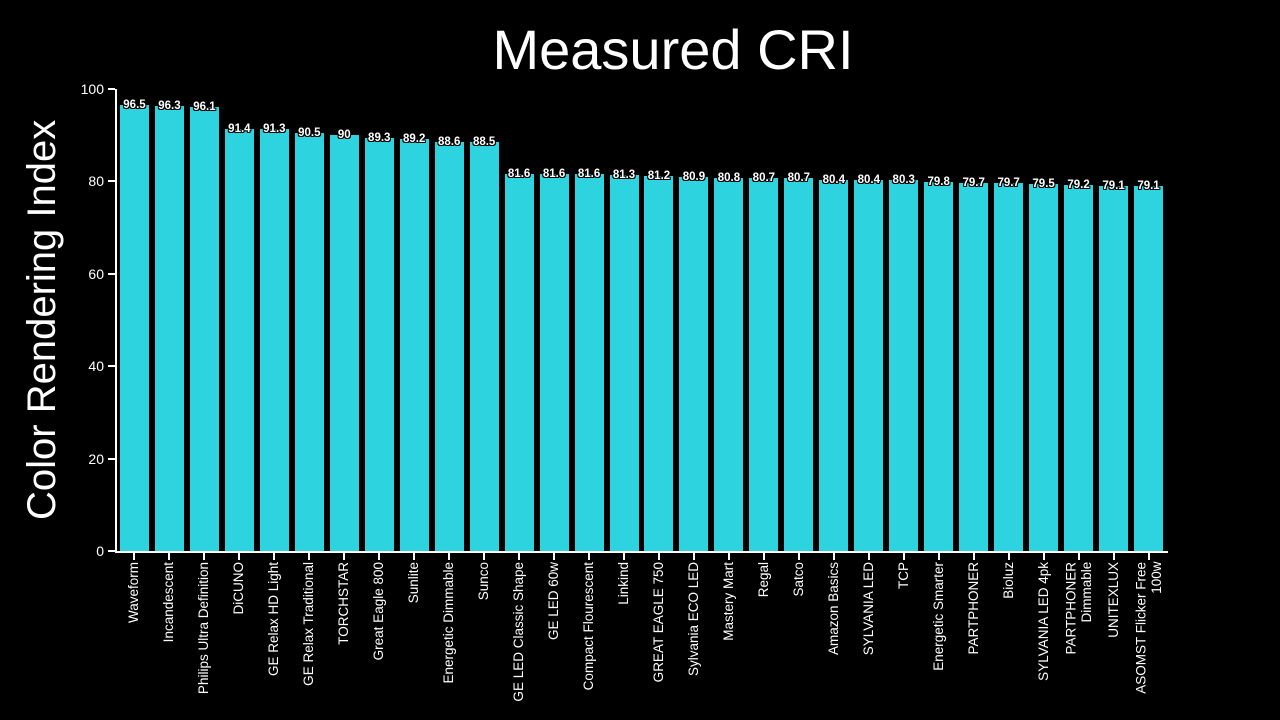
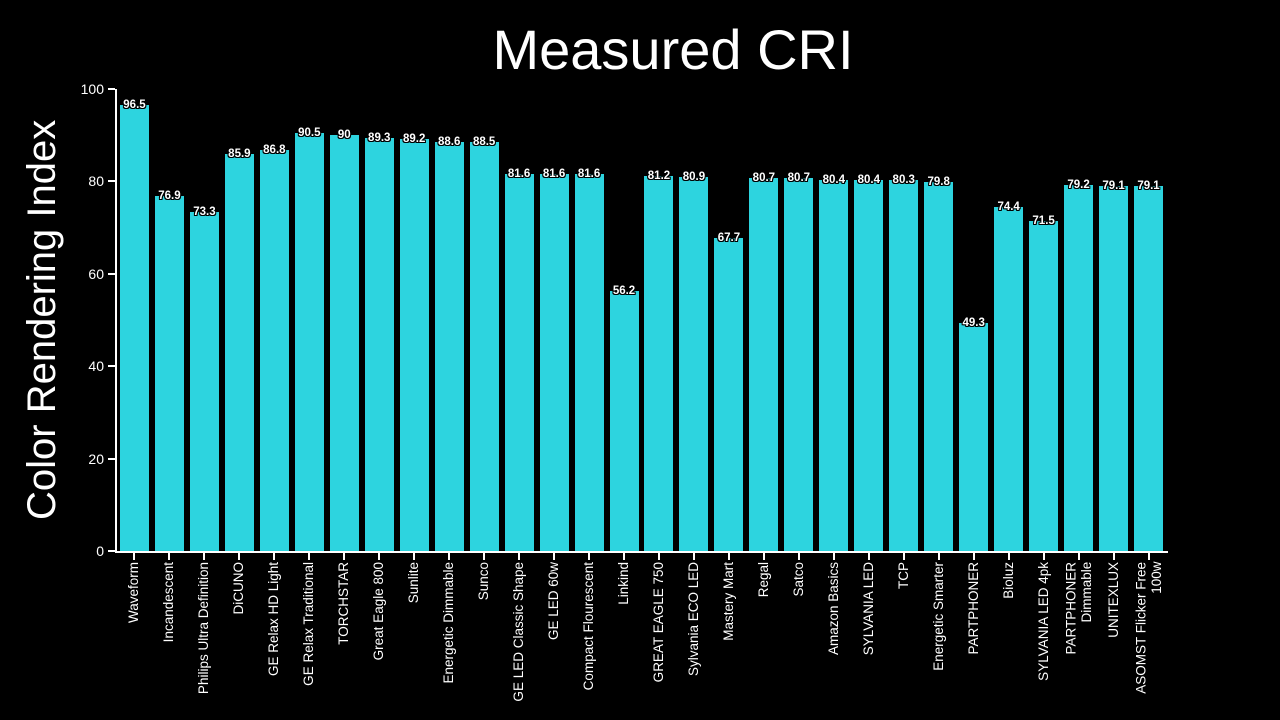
Incandescent: 96.3 -> 76.9
Philips Ultra Definition: 96.1 -> 73.3
DiCUNO: 91.4 -> 85.9
GE Relax HD Light: 91.3 -> 86.8
Linkind: 81.3 -> 56.2
Mastery Mart: 80.8 -> 67.7
PARTPHONER: 79.7 -> 49.3
Bioluz: 79.7 -> 74.4
SYLVANIA LED 4pk: 79.5 -> 71.5
